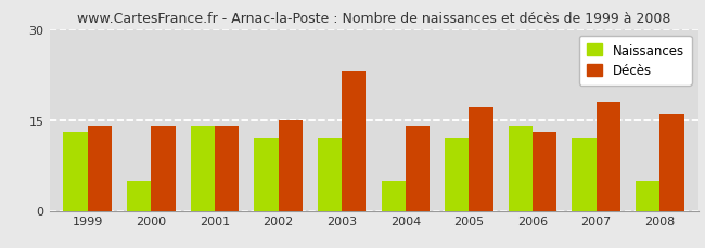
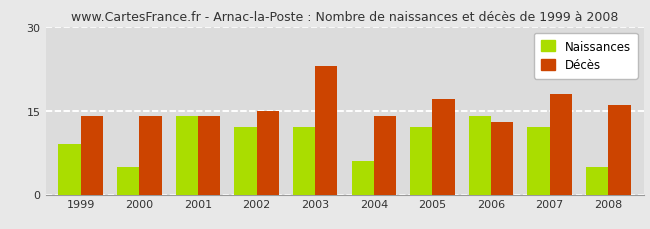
Naissances/1999: 13 -> 9
Naissances/2004: 5 -> 6
